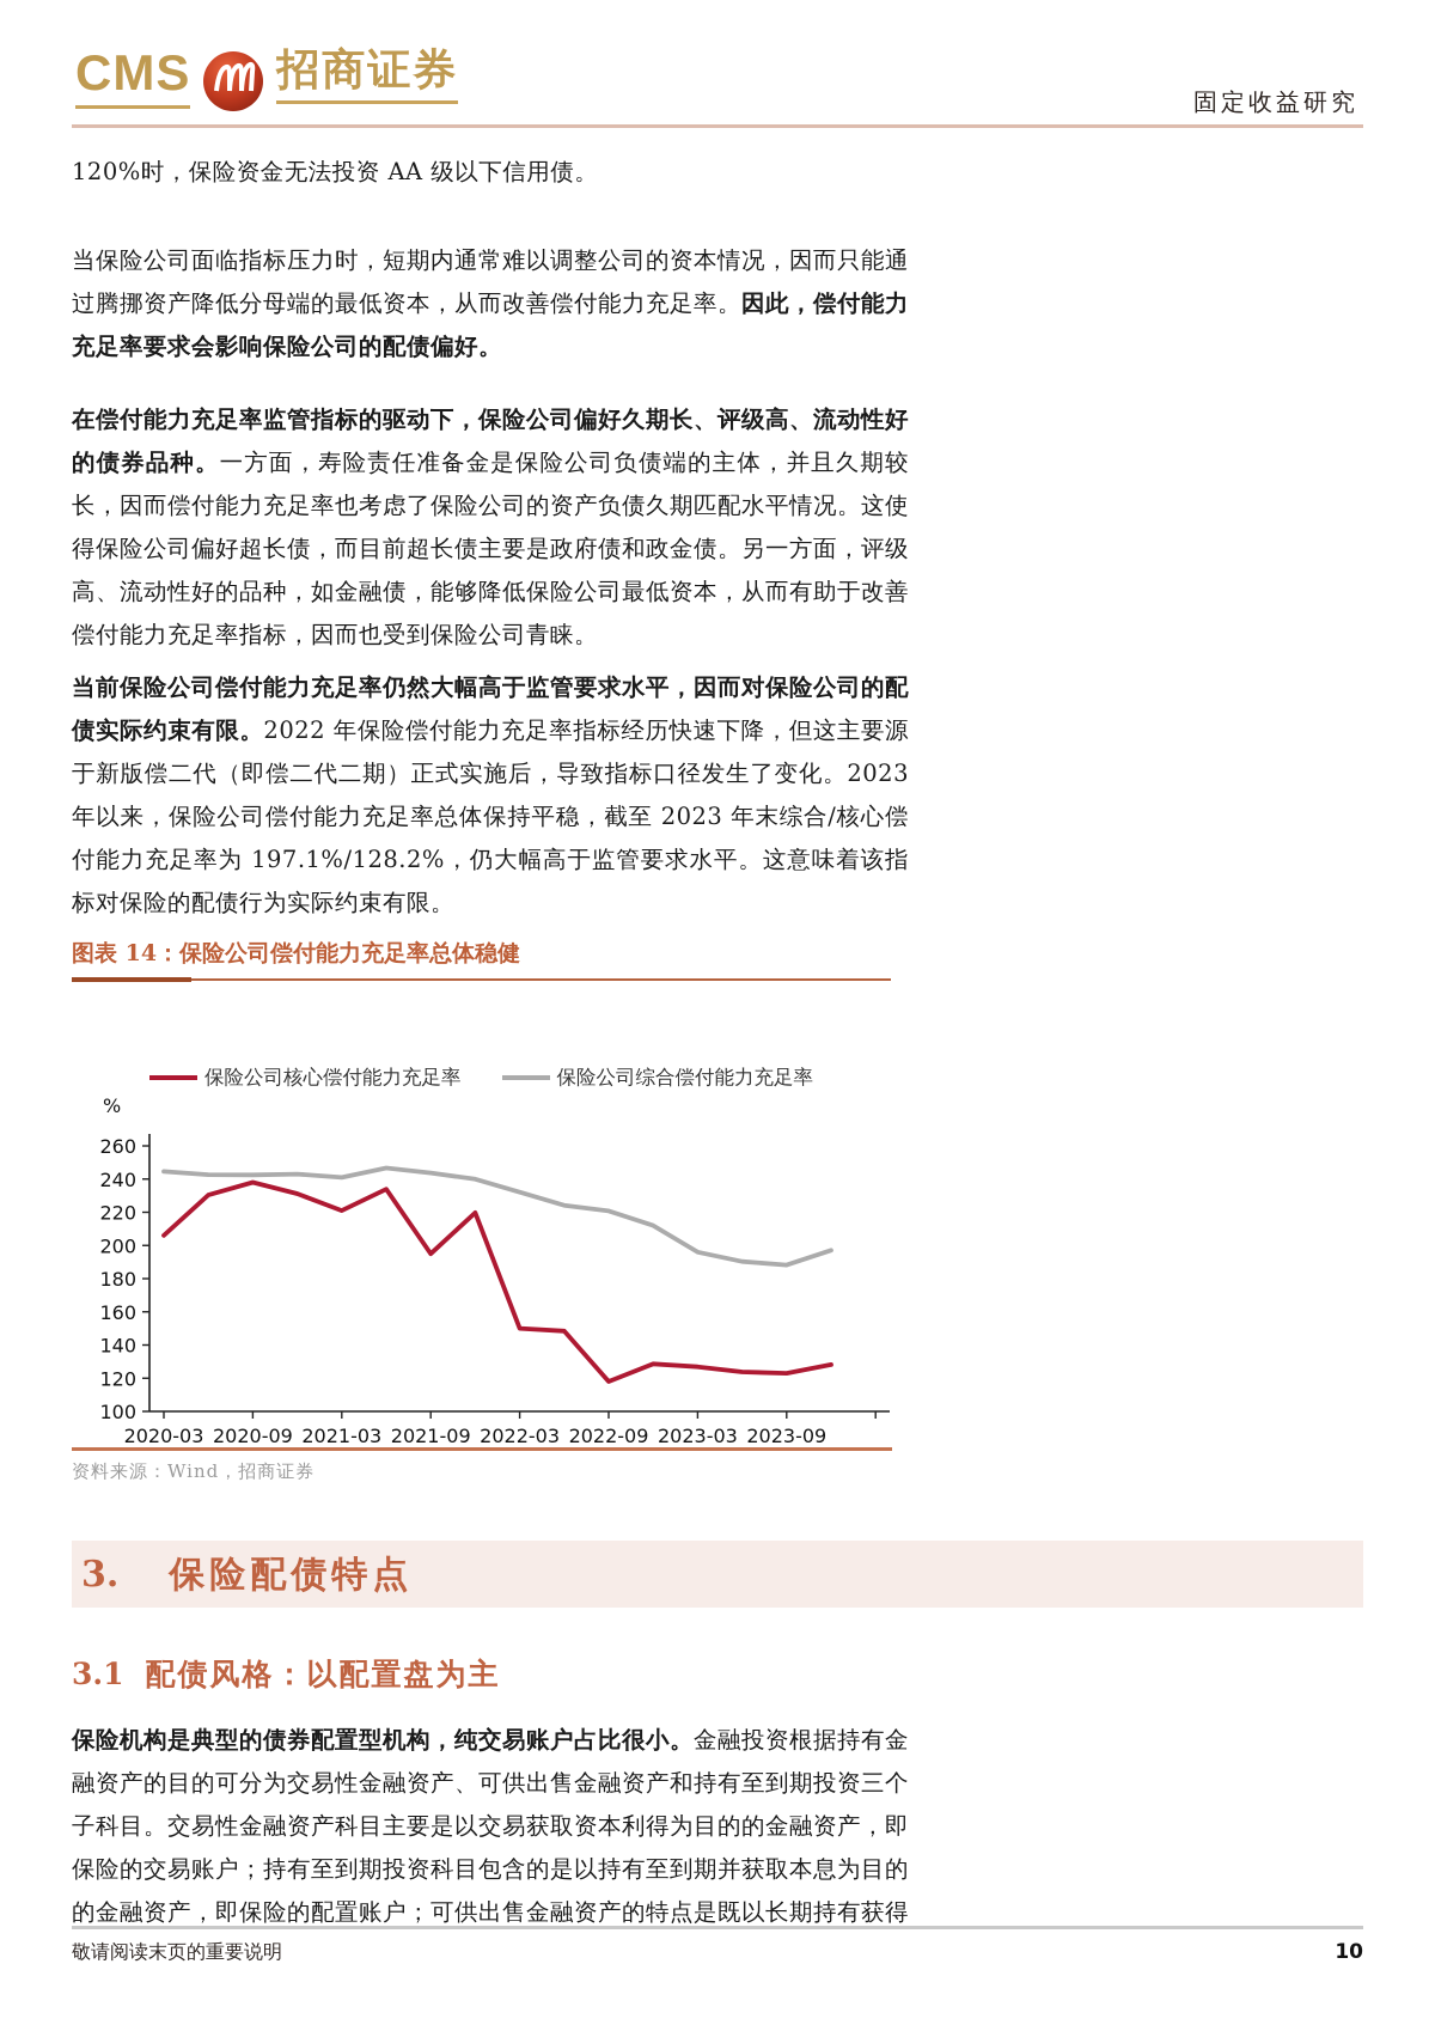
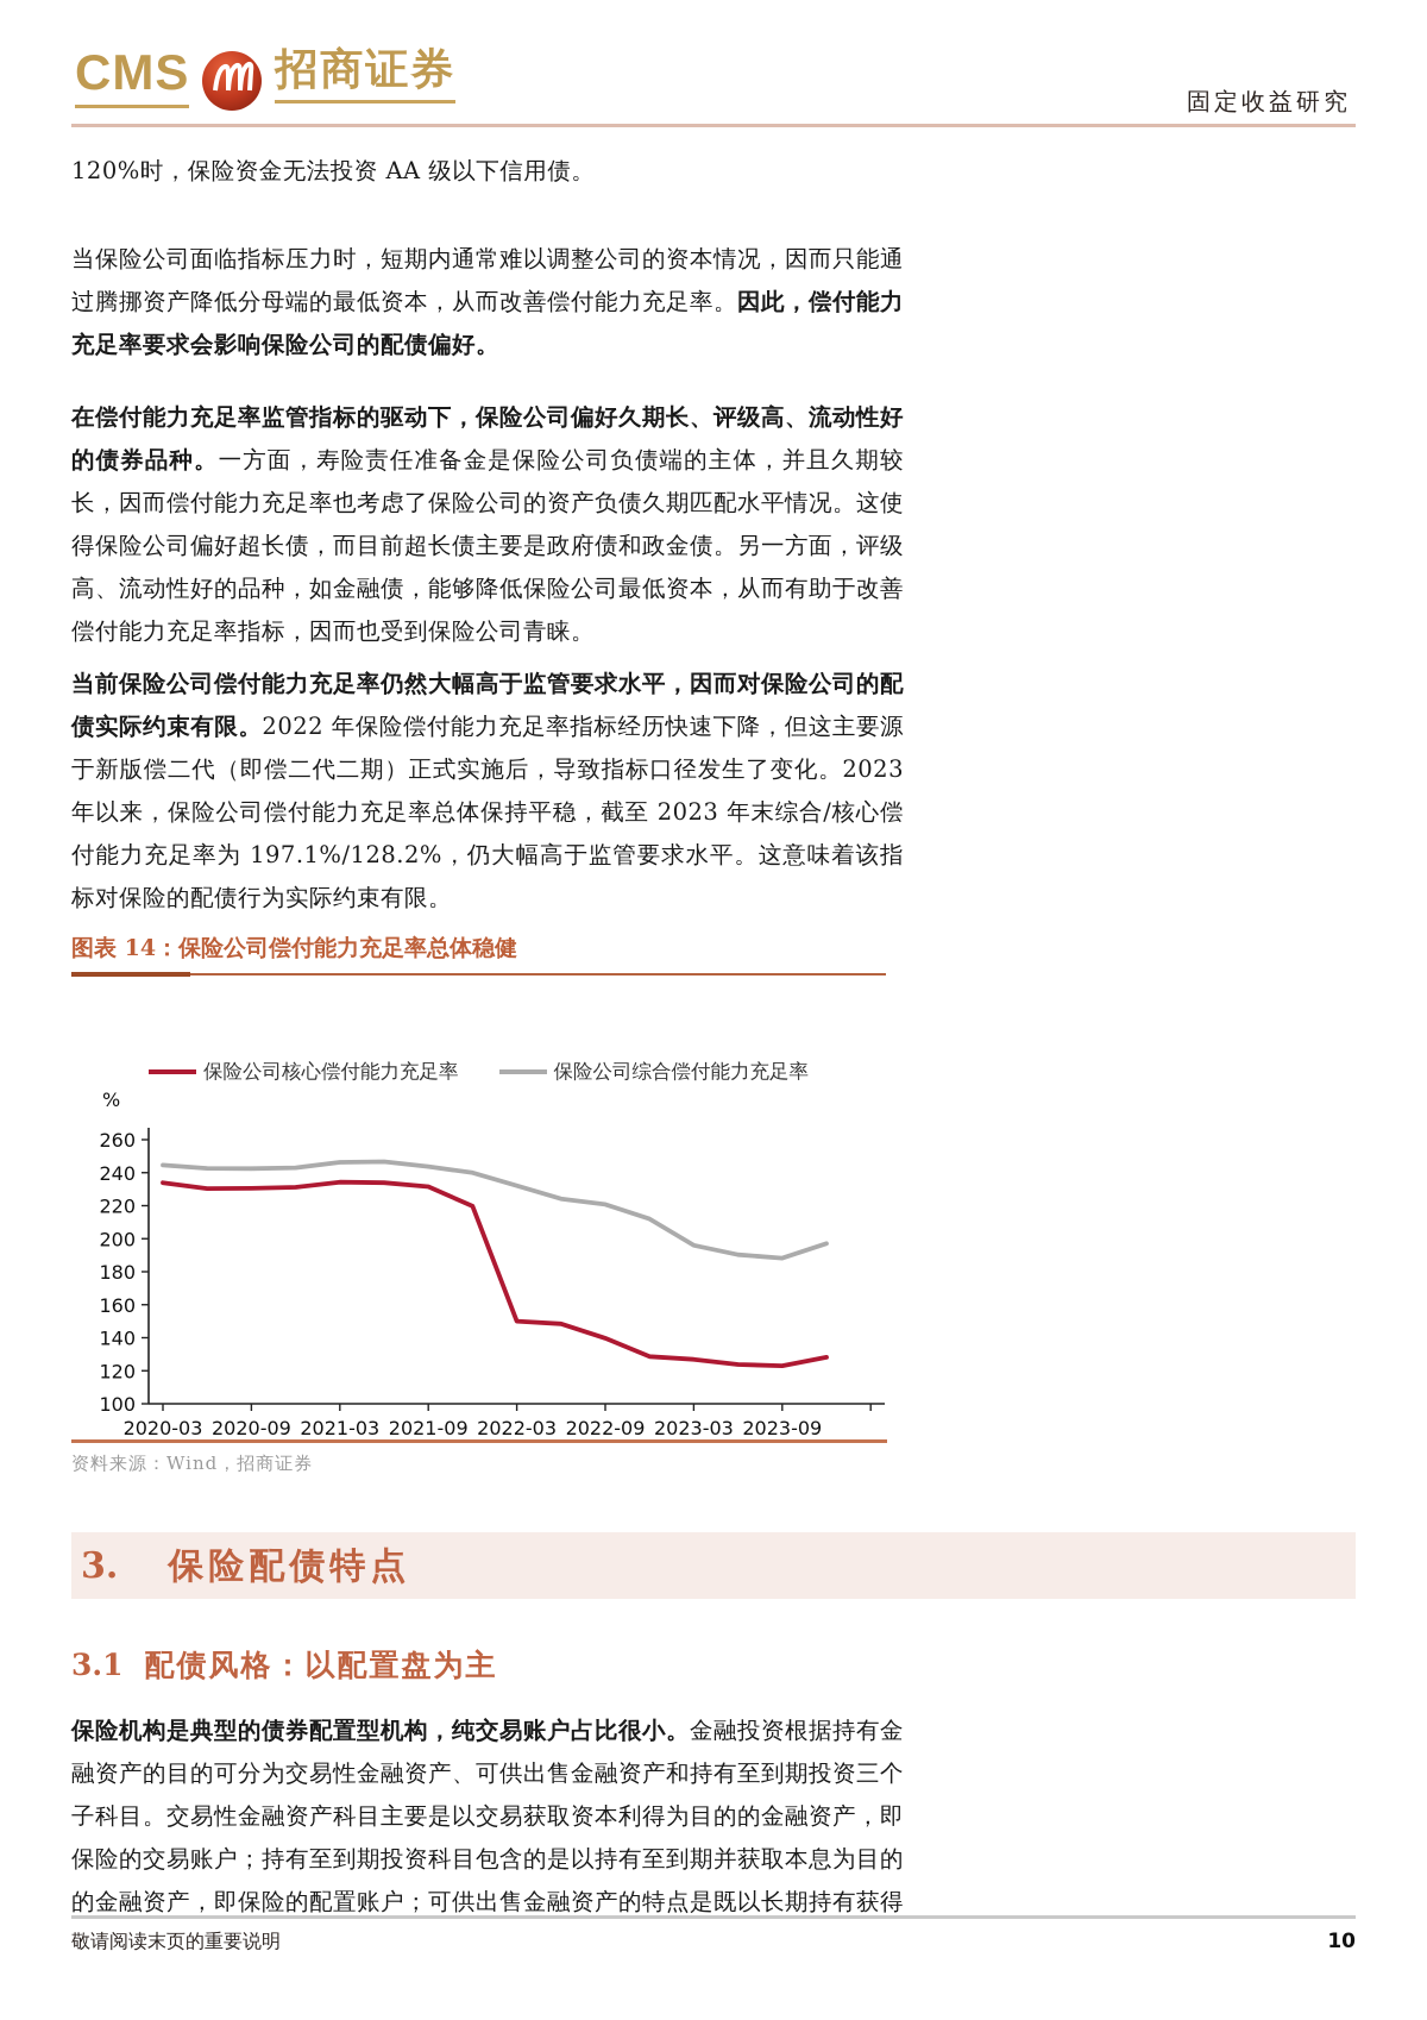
保险公司核心偿付能力充足率/2020-03: 206 -> 234
保险公司核心偿付能力充足率/2020-09: 238 -> 230
保险公司核心偿付能力充足率/2021-03: 221 -> 234
保险公司综合偿付能力充足率/2021-03: 241 -> 246
保险公司核心偿付能力充足率/2021-09: 195 -> 232
保险公司核心偿付能力充足率/2022-09: 118 -> 140
